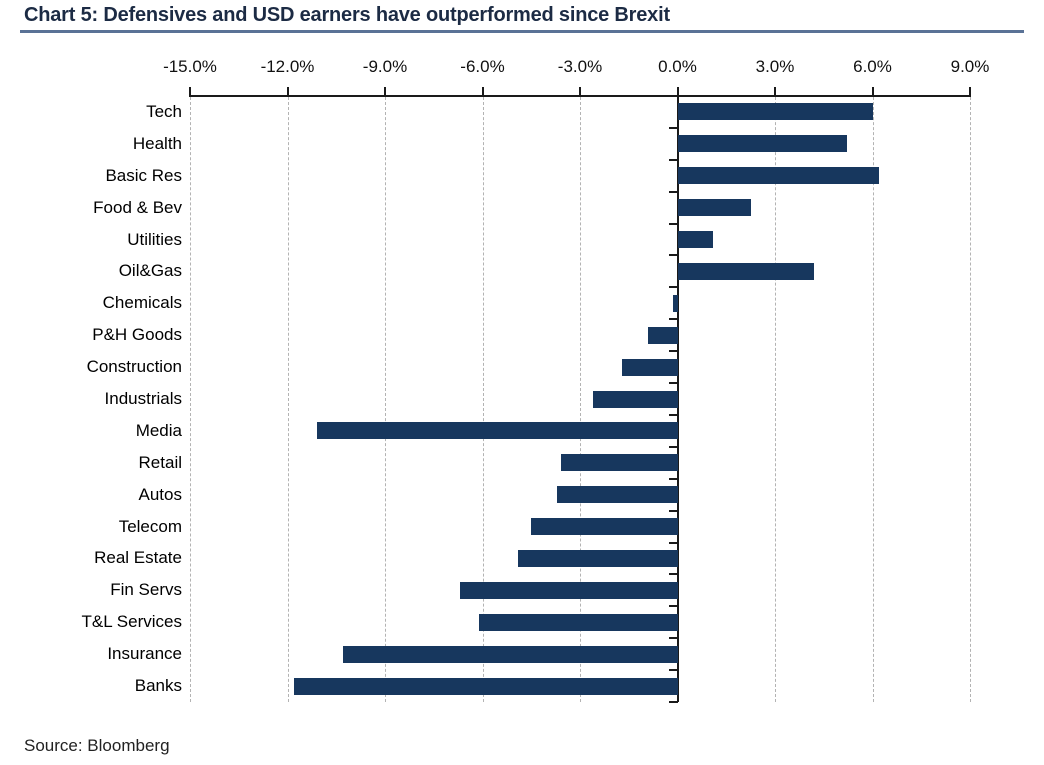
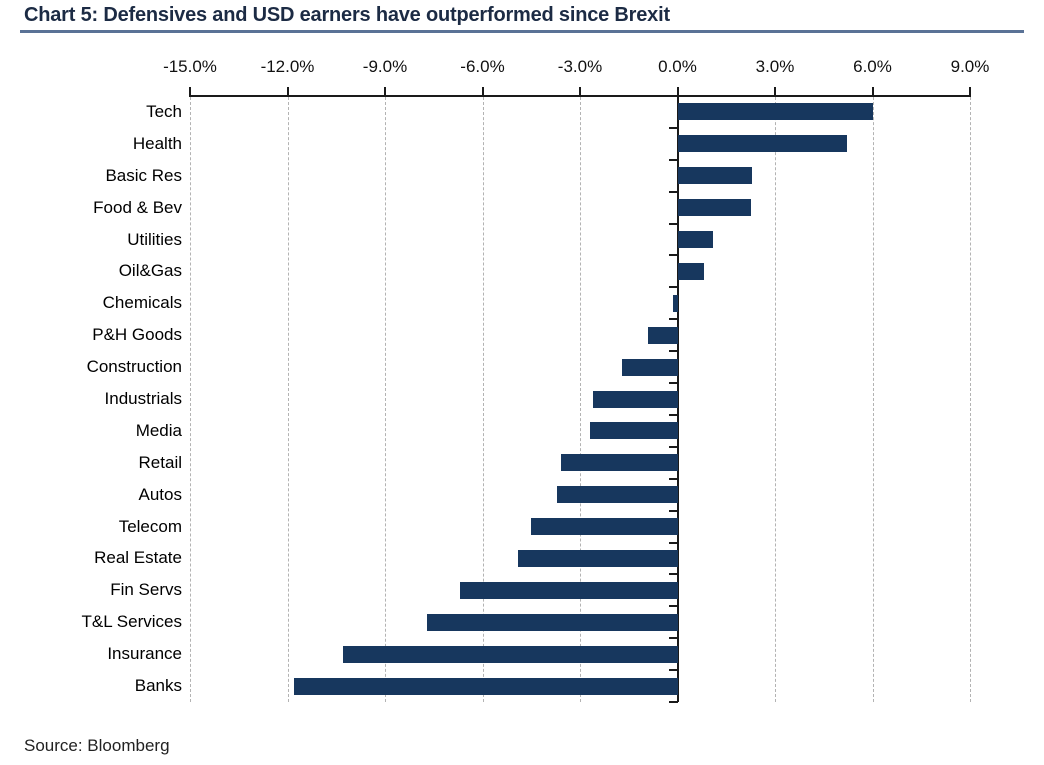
Basic Res: 6.2% -> 2.3%
Oil&Gas: 4.2% -> 0.8%
Media: -11.1% -> -2.7%
T&L Services: -6.1% -> -7.7%
